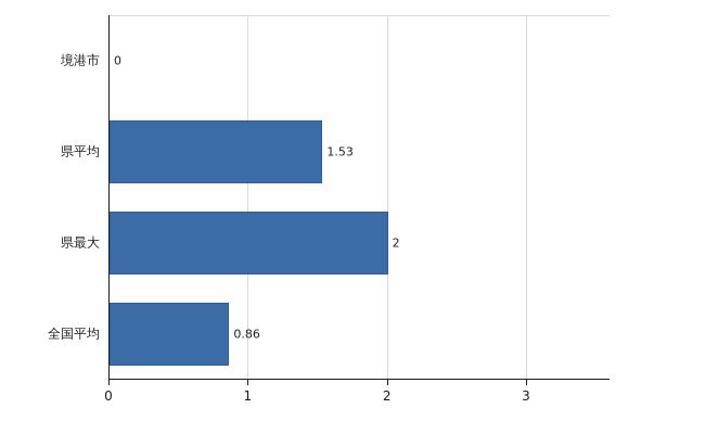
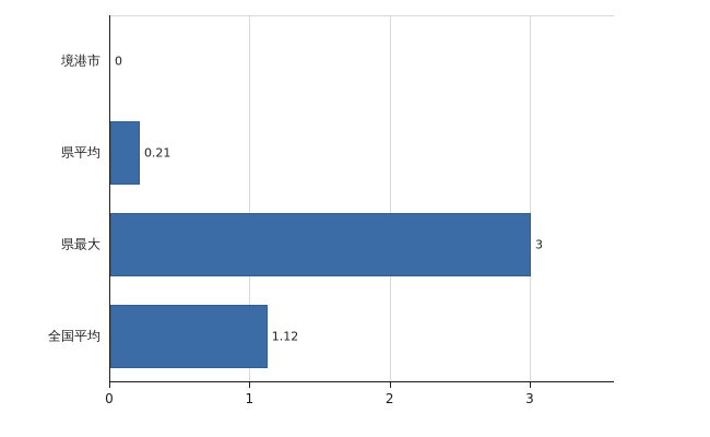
県平均: 1.53 -> 0.21
県最大: 2 -> 3
全国平均: 0.86 -> 1.12
